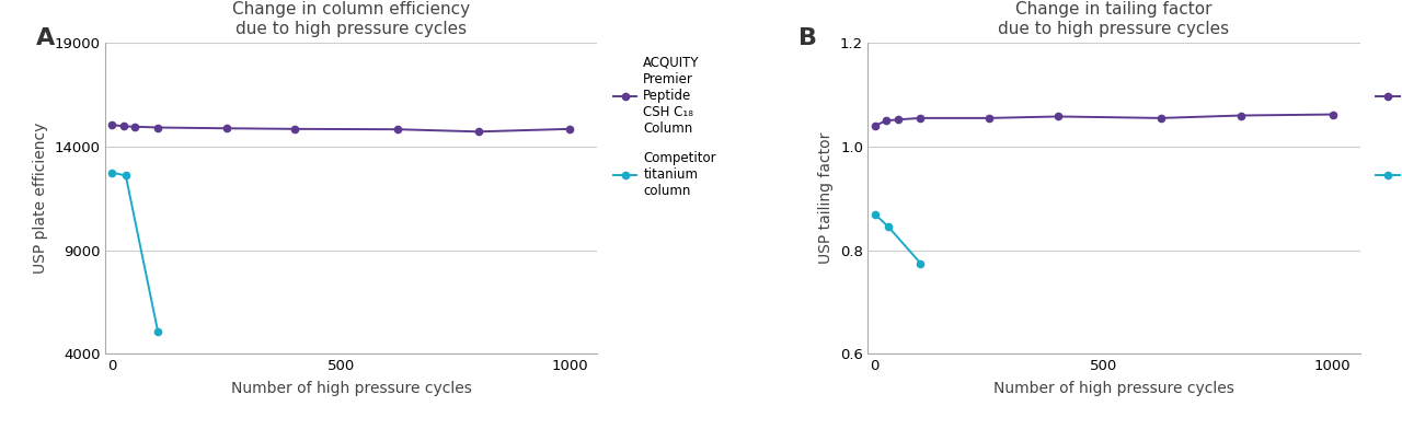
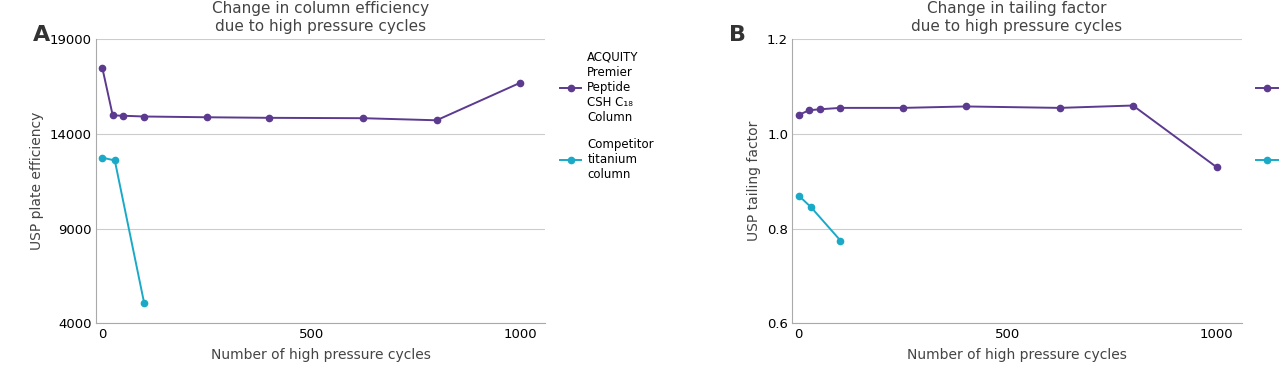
Change in column efficiency due to high pressure cycles/ACQUITY Premier Peptide CSH C₁₈ Column/0: 15000 -> 17500
Change in column efficiency due to high pressure cycles/ACQUITY Premier Peptide CSH C₁₈ Column/1000: 14800 -> 16700
Change in tailing factor due to high pressure cycles/ACQUITY Premier Peptide CSH C₁₈ Column/1000: 1.062 -> 0.930
